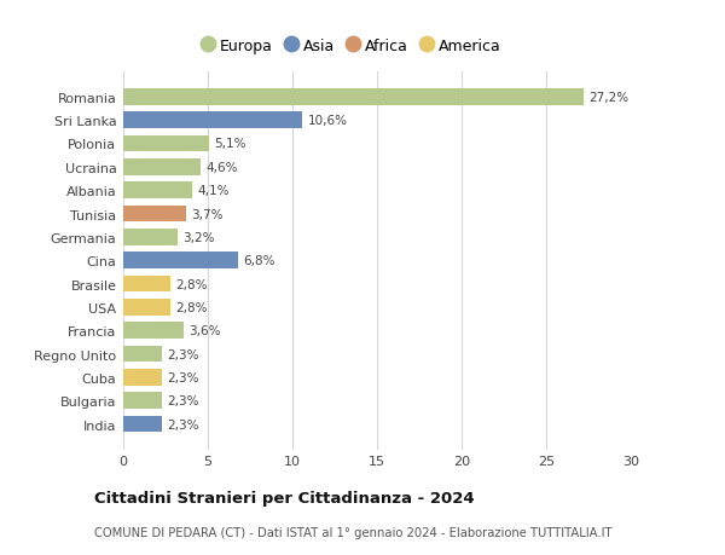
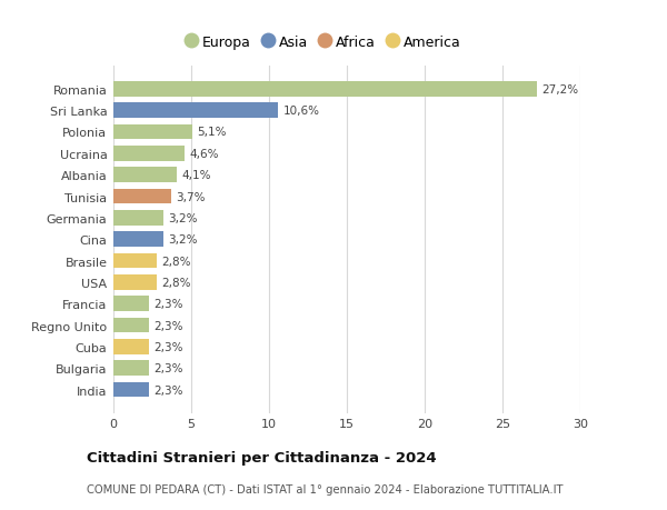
Cina: 6,8% -> 3,2%
Francia: 3,6% -> 2,3%
